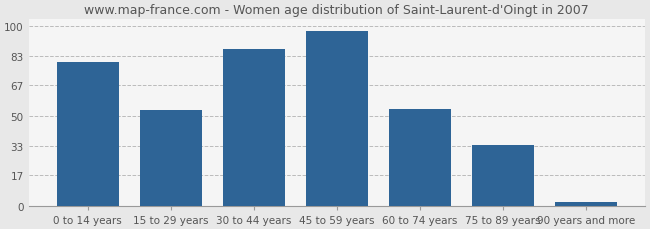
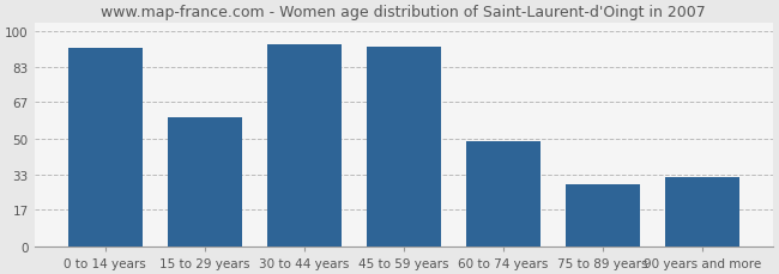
0 to 14 years: 80 -> 92
15 to 29 years: 53 -> 60
30 to 44 years: 87 -> 94
45 to 59 years: 97 -> 93
60 to 74 years: 54 -> 49
75 to 89 years: 34 -> 29
90 years and more: 2 -> 32
